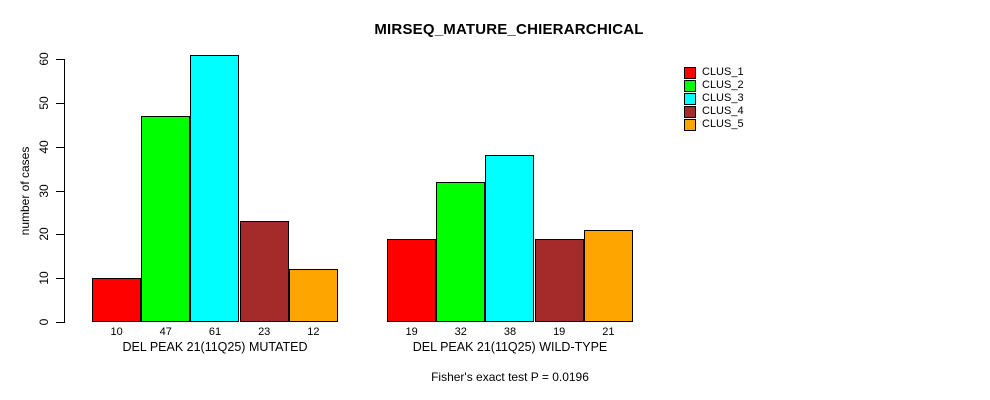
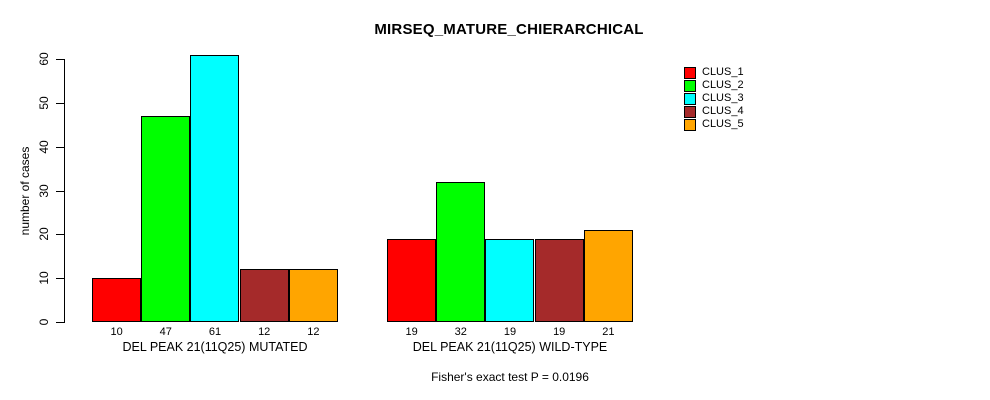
CLUS_4/DEL PEAK 21(11Q25) MUTATED: 23 -> 12
CLUS_3/DEL PEAK 21(11Q25) WILD-TYPE: 38 -> 19
